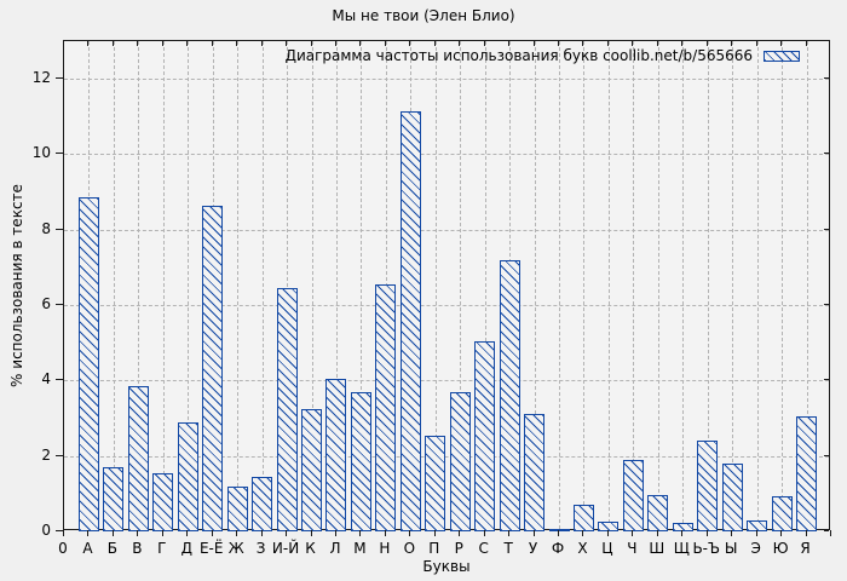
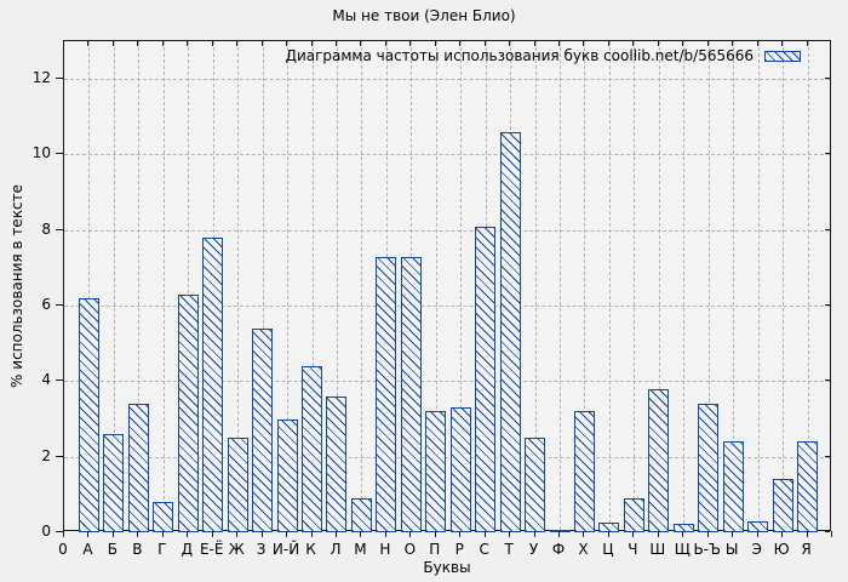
А: 8.8 -> 6.2
Б: 1.7 -> 2.6
В: 3.9 -> 3.4
Г: 1.6 -> 0.8
Д: 2.9 -> 6.3
Е-Ё: 8.7 -> 7.8
Ж: 1.2 -> 2.5
З: 1.4 -> 5.4
И-Й: 6.5 -> 3.0
К: 3.2 -> 4.4
Л: 4.0 -> 3.6
М: 3.7 -> 0.9
Н: 6.5 -> 7.3
О: 11.2 -> 7.3
П: 2.5 -> 3.2
Р: 3.7 -> 3.3
С: 5.0 -> 8.1
Т: 7.2 -> 10.6
У: 3.1 -> 2.5
Х: 0.7 -> 3.2
Ч: 1.9 -> 0.9
Ш: 0.9 -> 3.8
Ь-Ъ: 2.4 -> 3.4
Ы: 1.8 -> 2.4
Ю: 0.9 -> 1.4
Я: 3.0 -> 2.4
